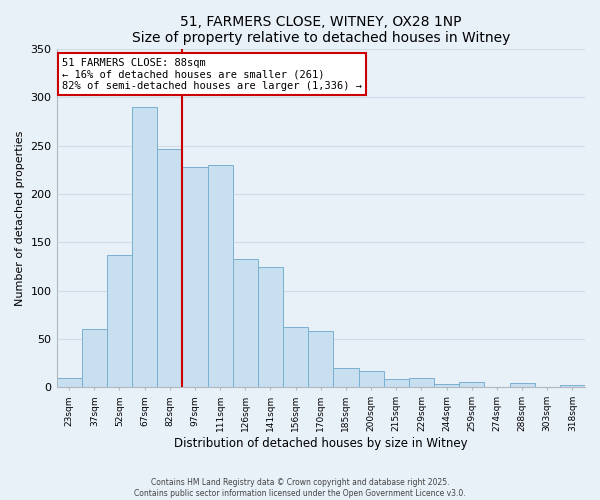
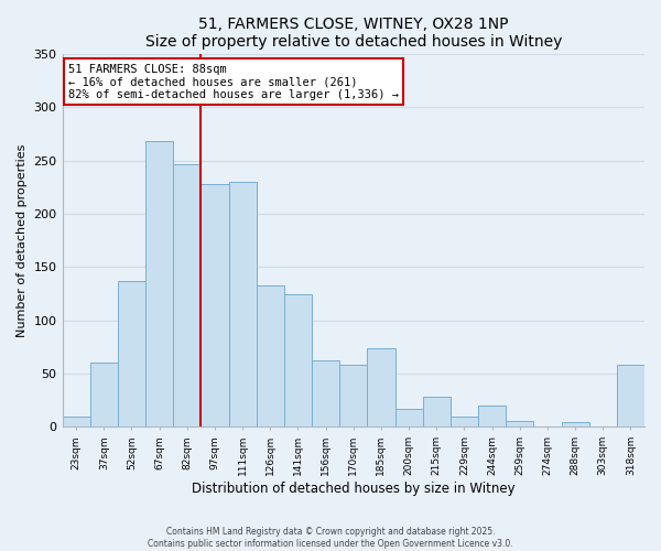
67sqm: 290 -> 268
185sqm: 20 -> 74
215sqm: 9 -> 28
244sqm: 4 -> 20
318sqm: 3 -> 58
